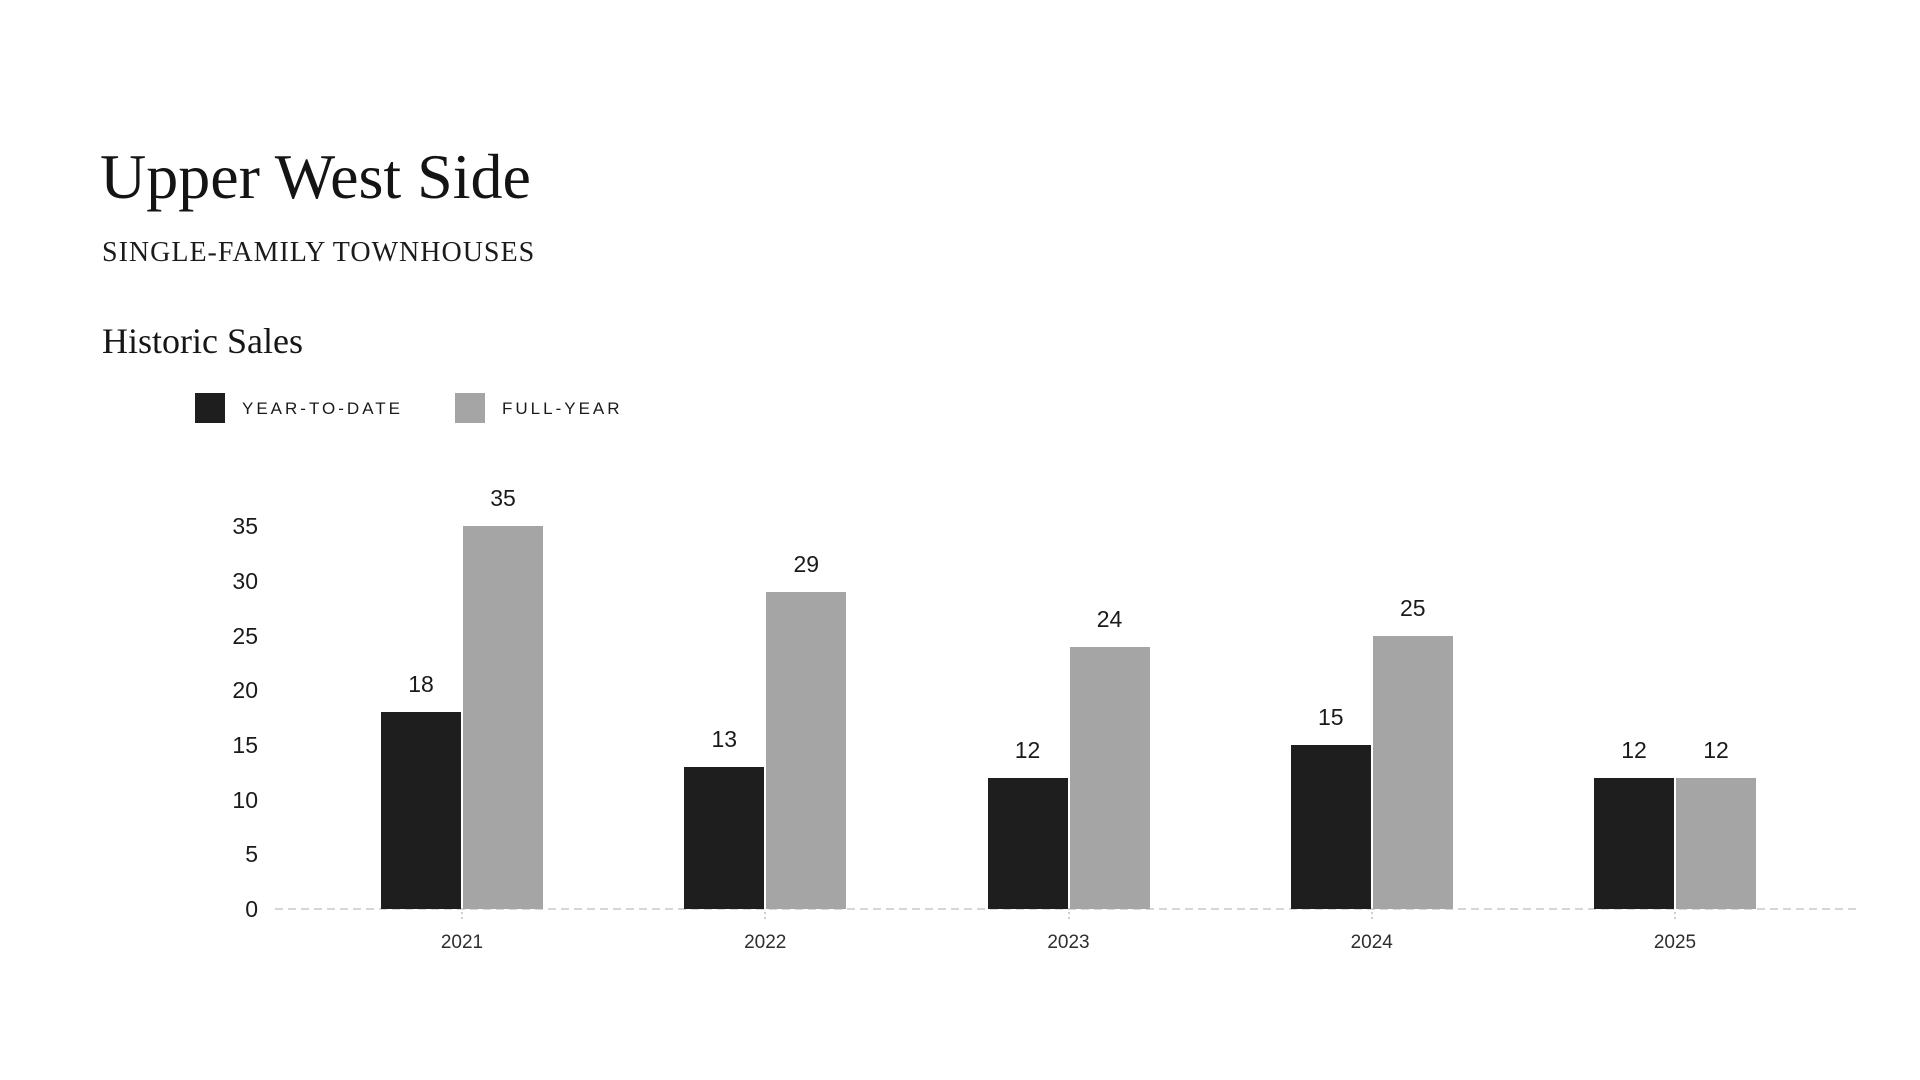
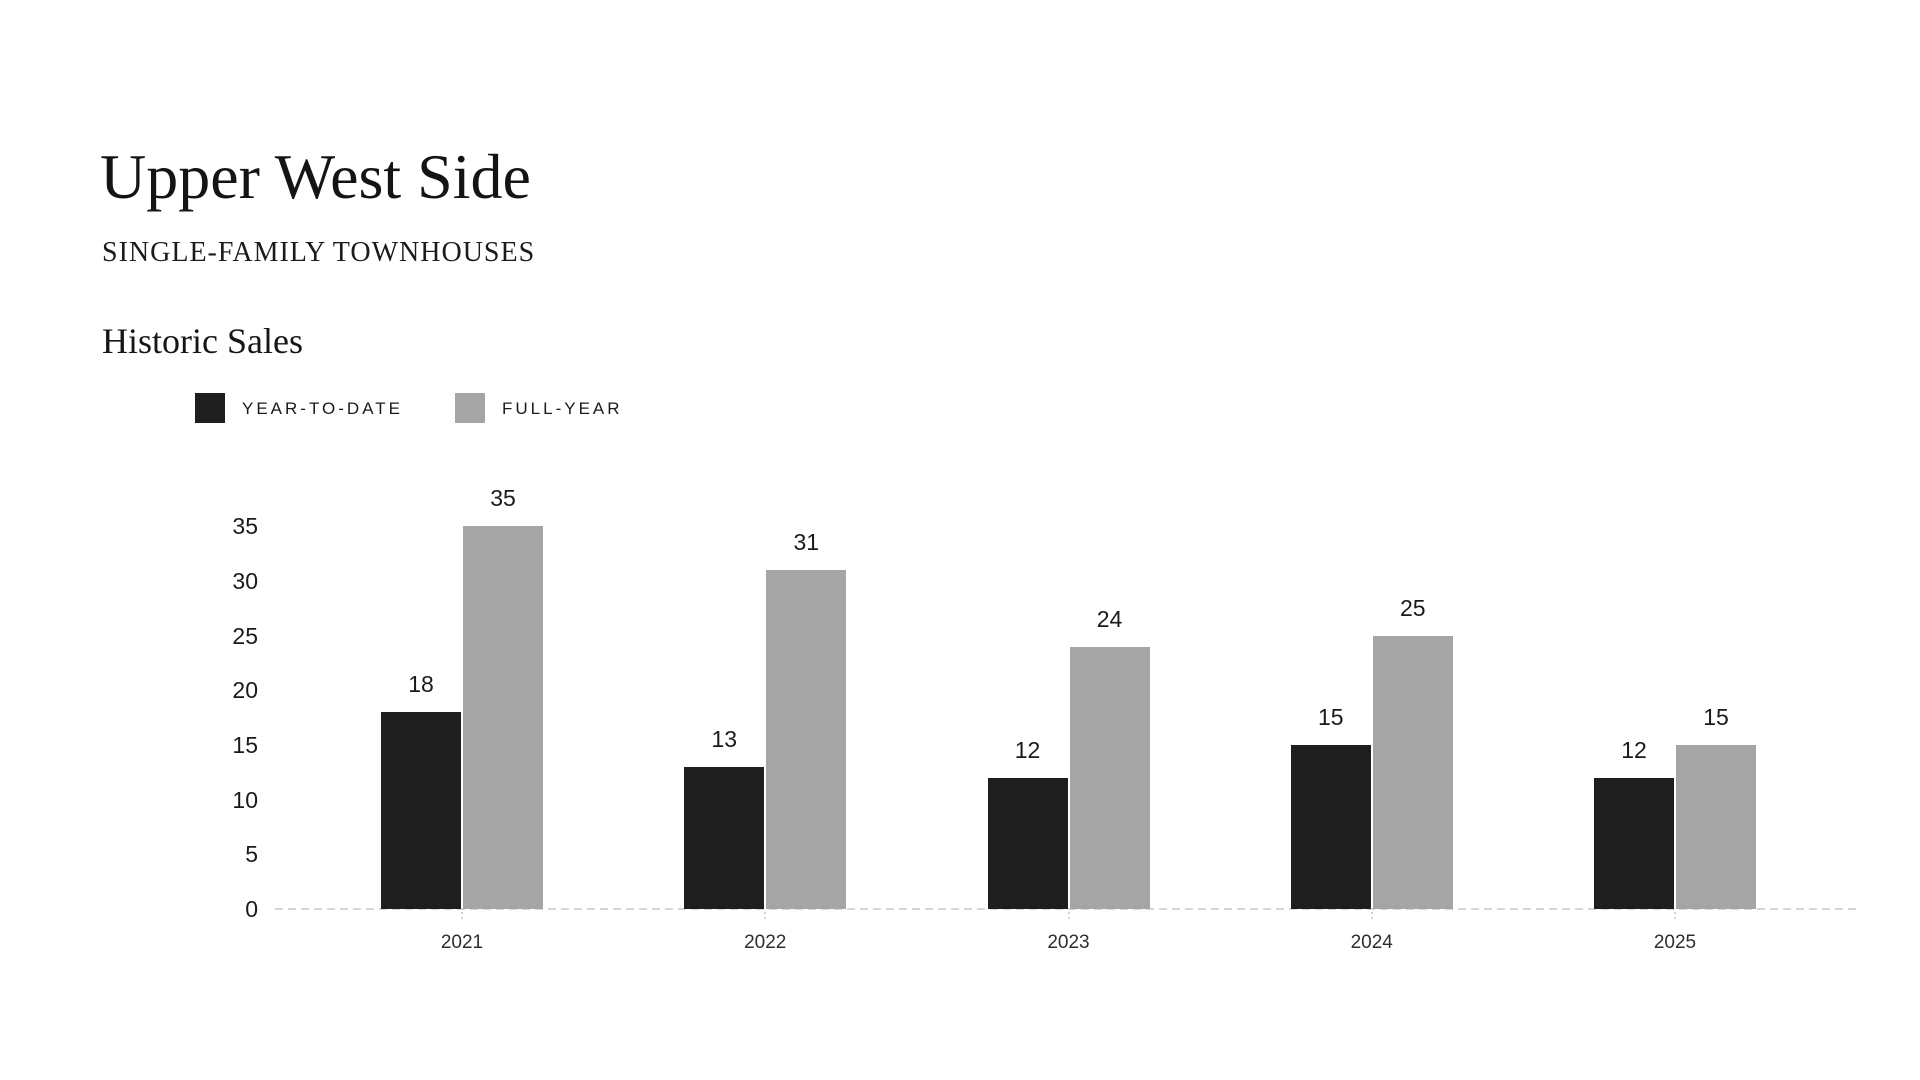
FULL-YEAR/2022: 29 -> 31
FULL-YEAR/2025: 12 -> 15
